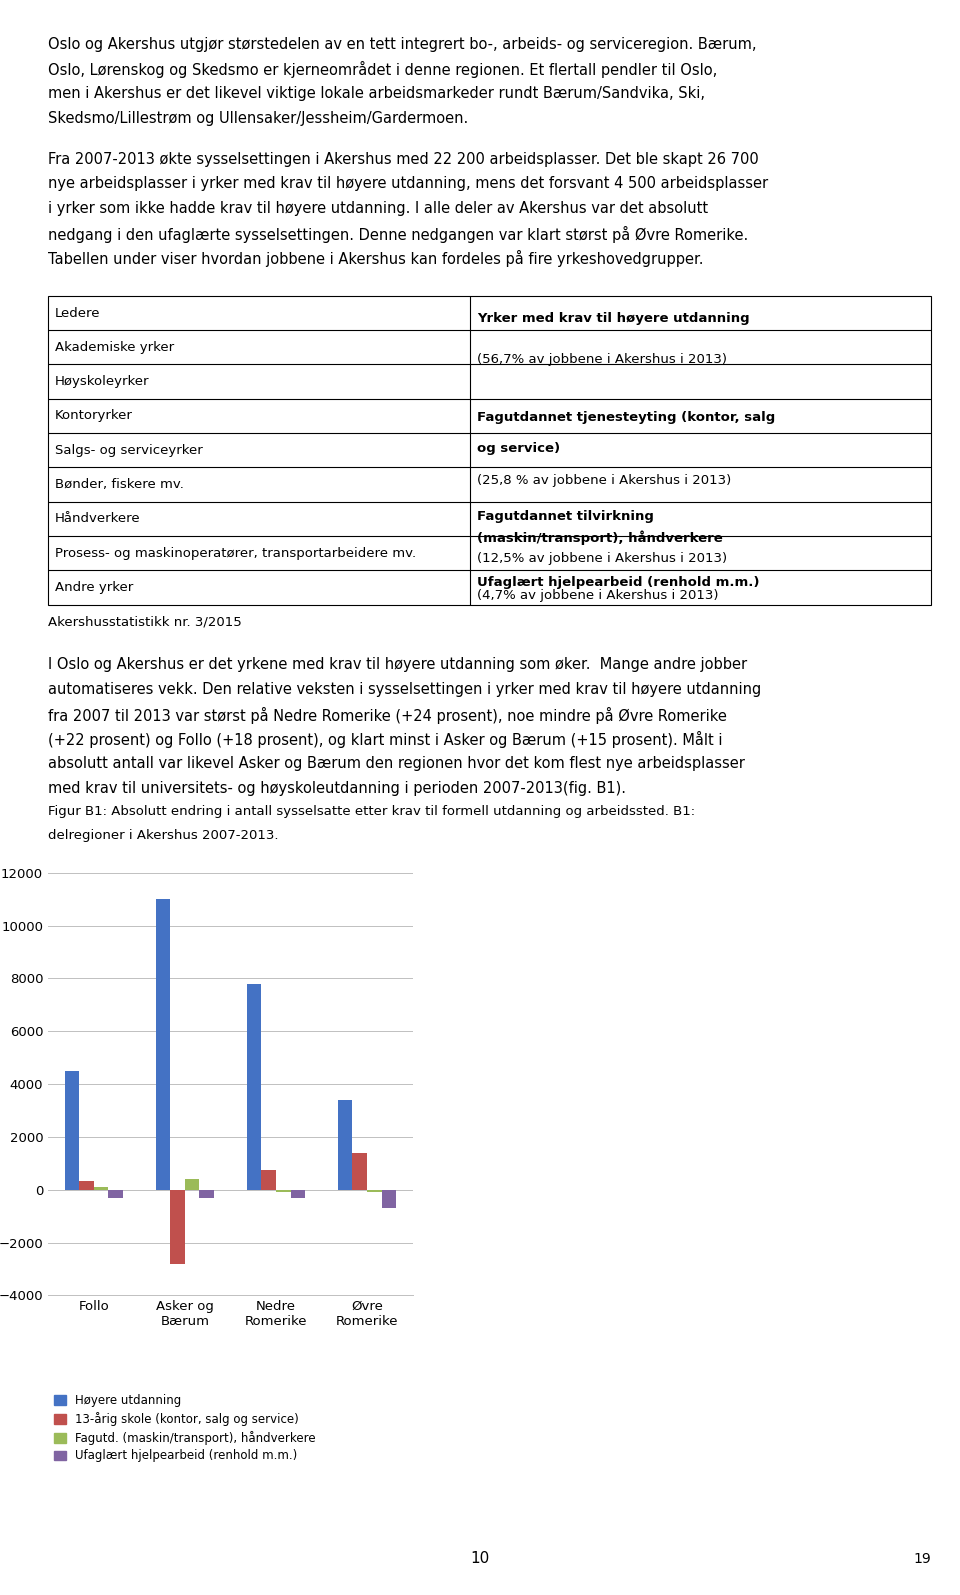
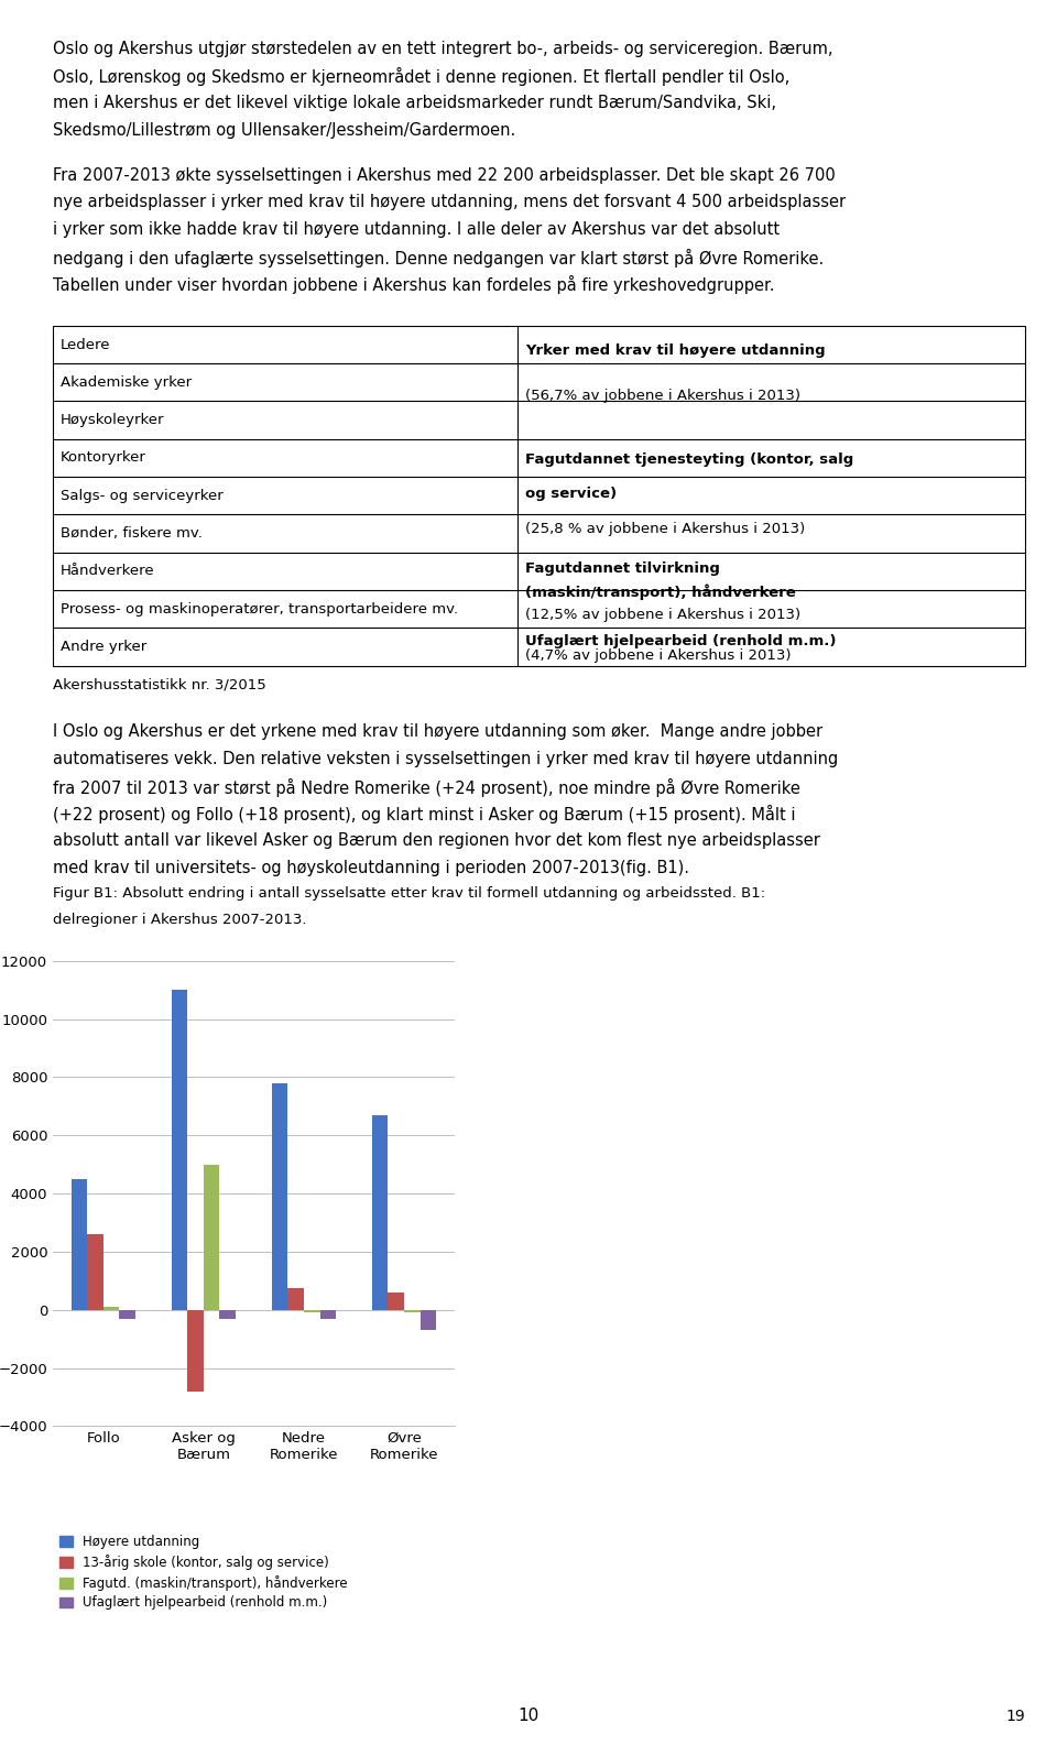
13-årig skole (kontor, salg og service)/Follo: 350 -> 2600
Fagutd. (maskin/transport), håndverkere/Asker og Bærum: 400 -> 5000
Høyere utdanning/Øvre Romerike: 3400 -> 6700
13-årig skole (kontor, salg og service)/Øvre Romerike: 1400 -> 600
